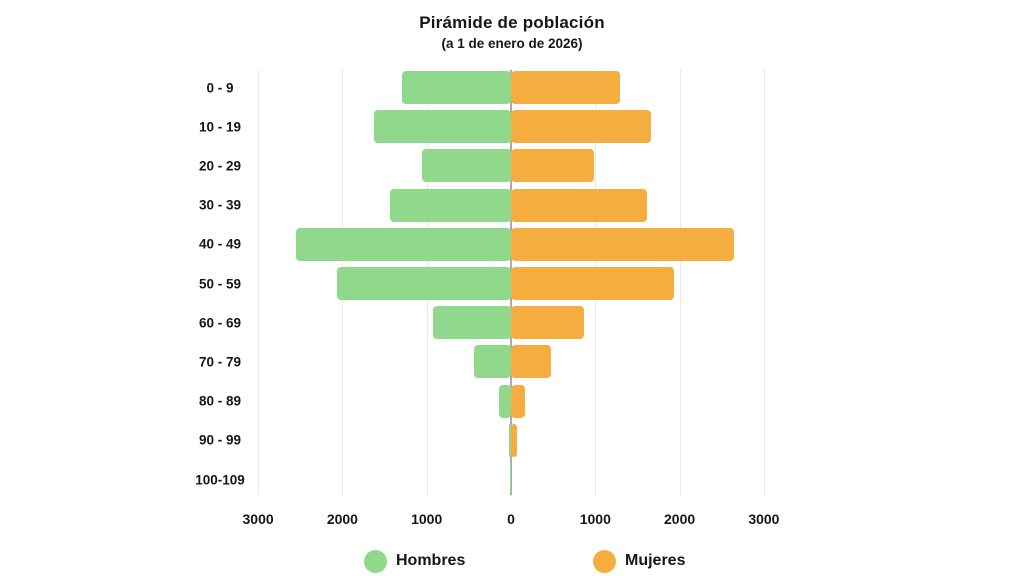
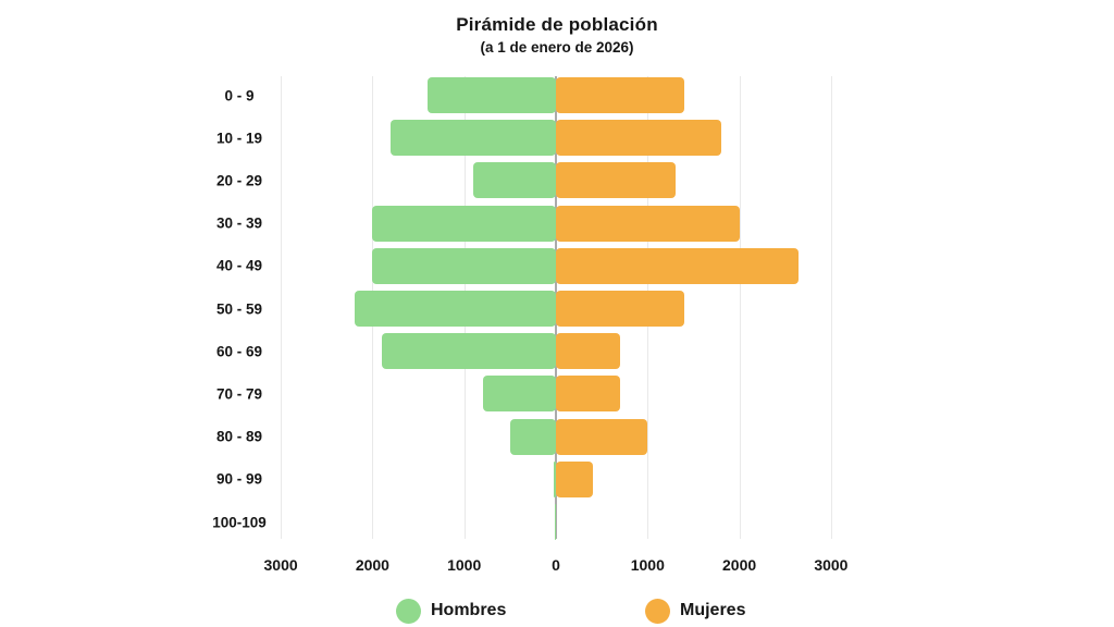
Hombres/0 - 9: 1300 -> 1400
Mujeres/0 - 9: 1300 -> 1400
Hombres/10 - 19: 1600 -> 1800
Mujeres/10 - 19: 1700 -> 1800
Hombres/20 - 29: 1100 -> 900
Mujeres/20 - 29: 1000 -> 1300
Hombres/30 - 39: 1400 -> 2000
Mujeres/30 - 39: 1600 -> 2000
Hombres/40 - 49: 2600 -> 2000
Hombres/50 - 59: 2100 -> 2200
Mujeres/50 - 59: 1900 -> 1400
Hombres/60 - 69: 900 -> 1900
Mujeres/60 - 69: 900 -> 700
Hombres/70 - 79: 400 -> 800
Mujeres/70 - 79: 500 -> 700
Hombres/80 - 89: 100 -> 500
Mujeres/80 - 89: 200 -> 1000
Mujeres/90 - 99: 100 -> 400
